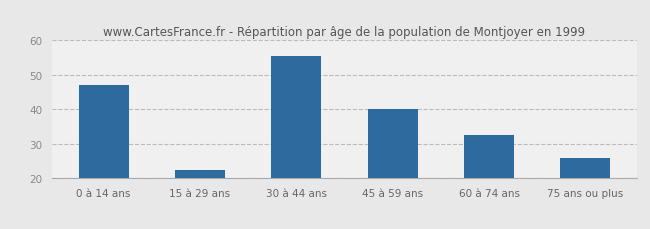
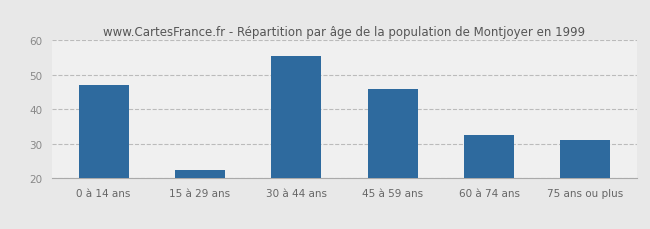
45 à 59 ans: 40.0 -> 46.0
75 ans ou plus: 26.0 -> 31.0
